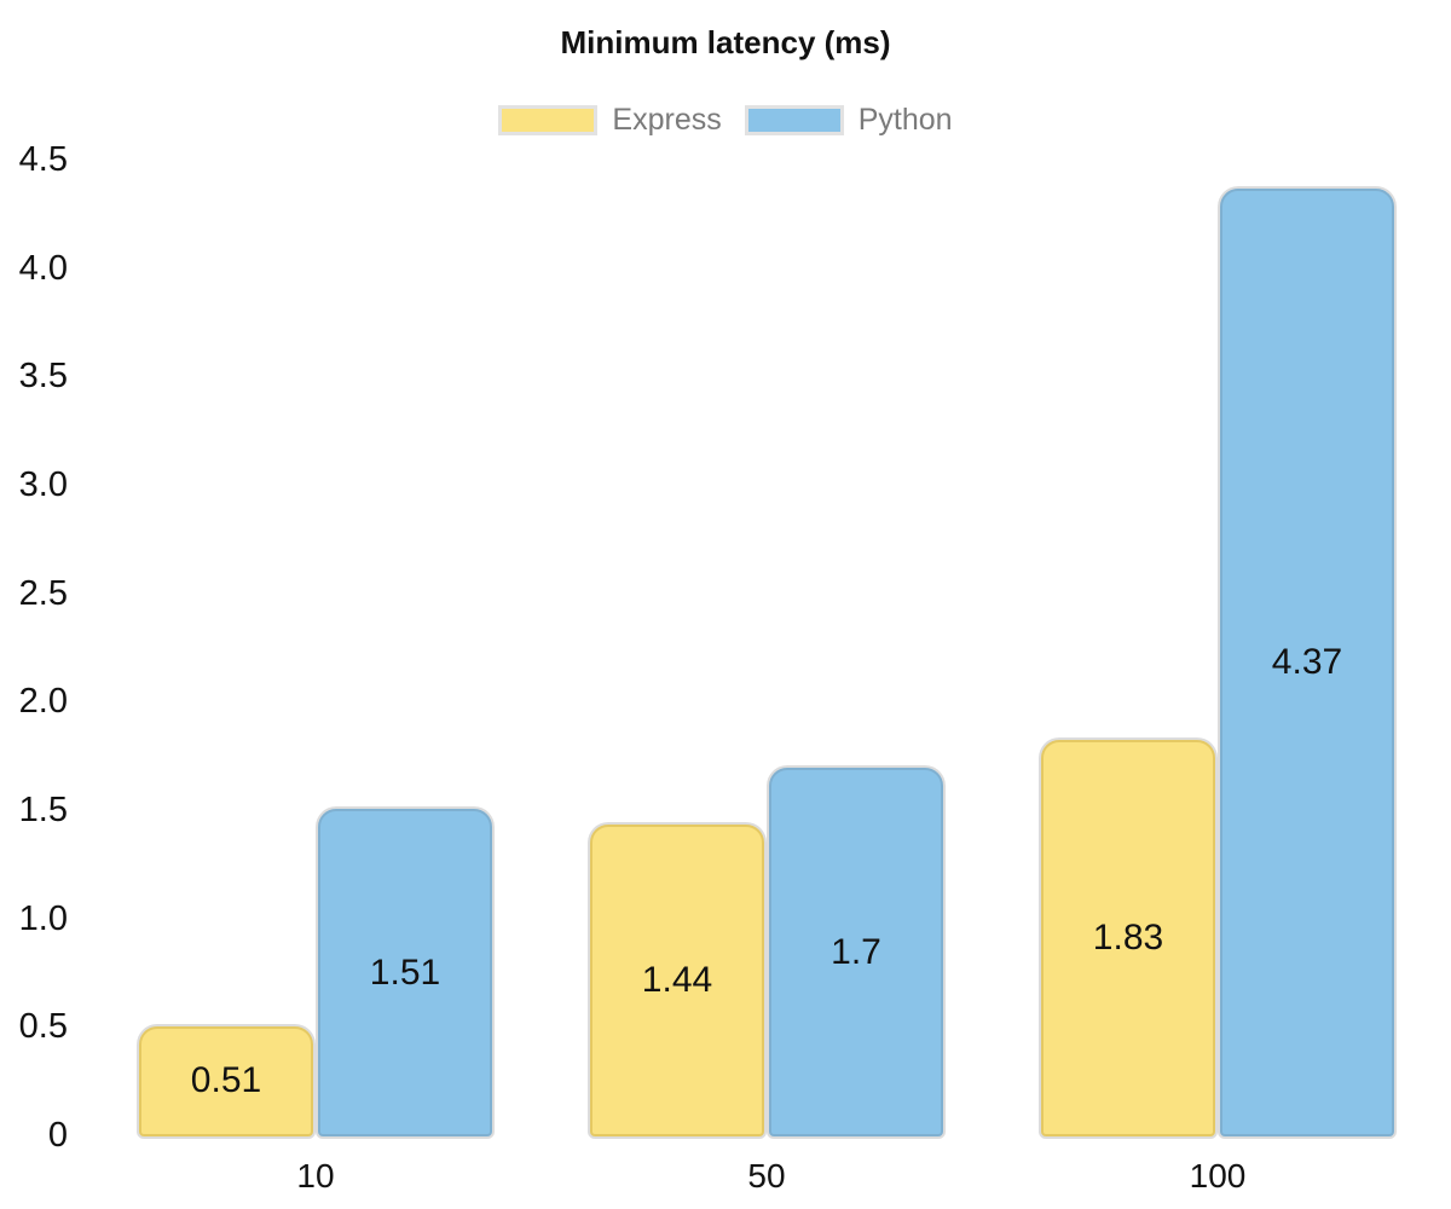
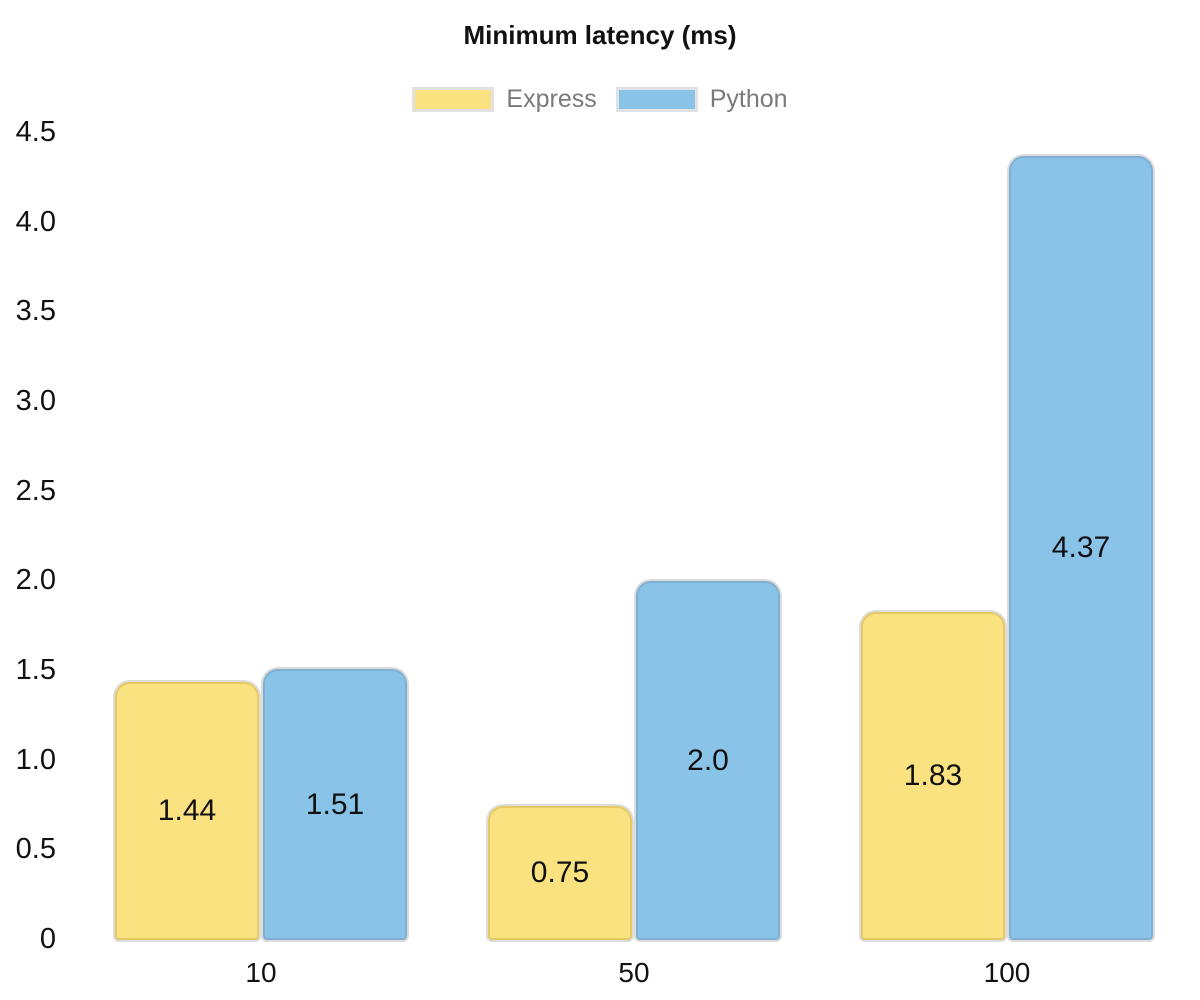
Express/10: 0.51 -> 1.44
Express/50: 1.44 -> 0.75
Python/50: 1.7 -> 2.0
